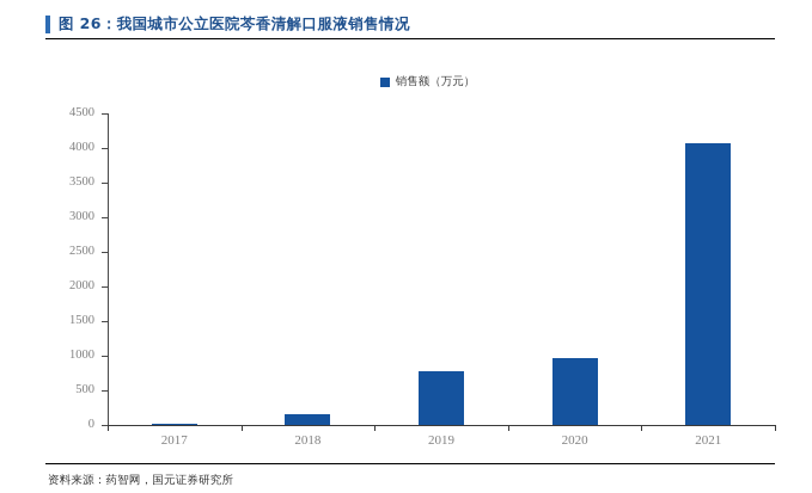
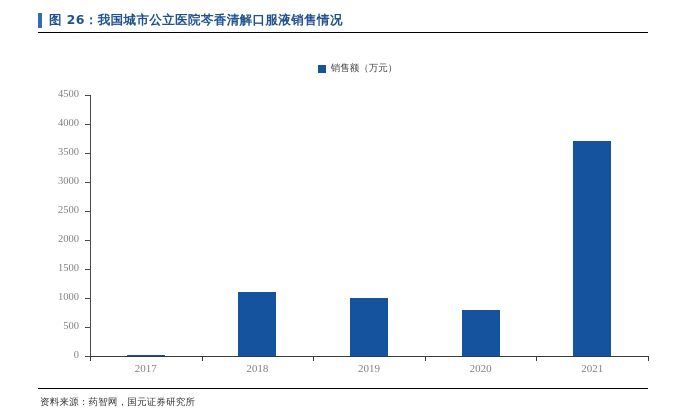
2018: 200 -> 1100
2019: 800 -> 1000
2020: 1000 -> 800
2021: 4100 -> 3700
